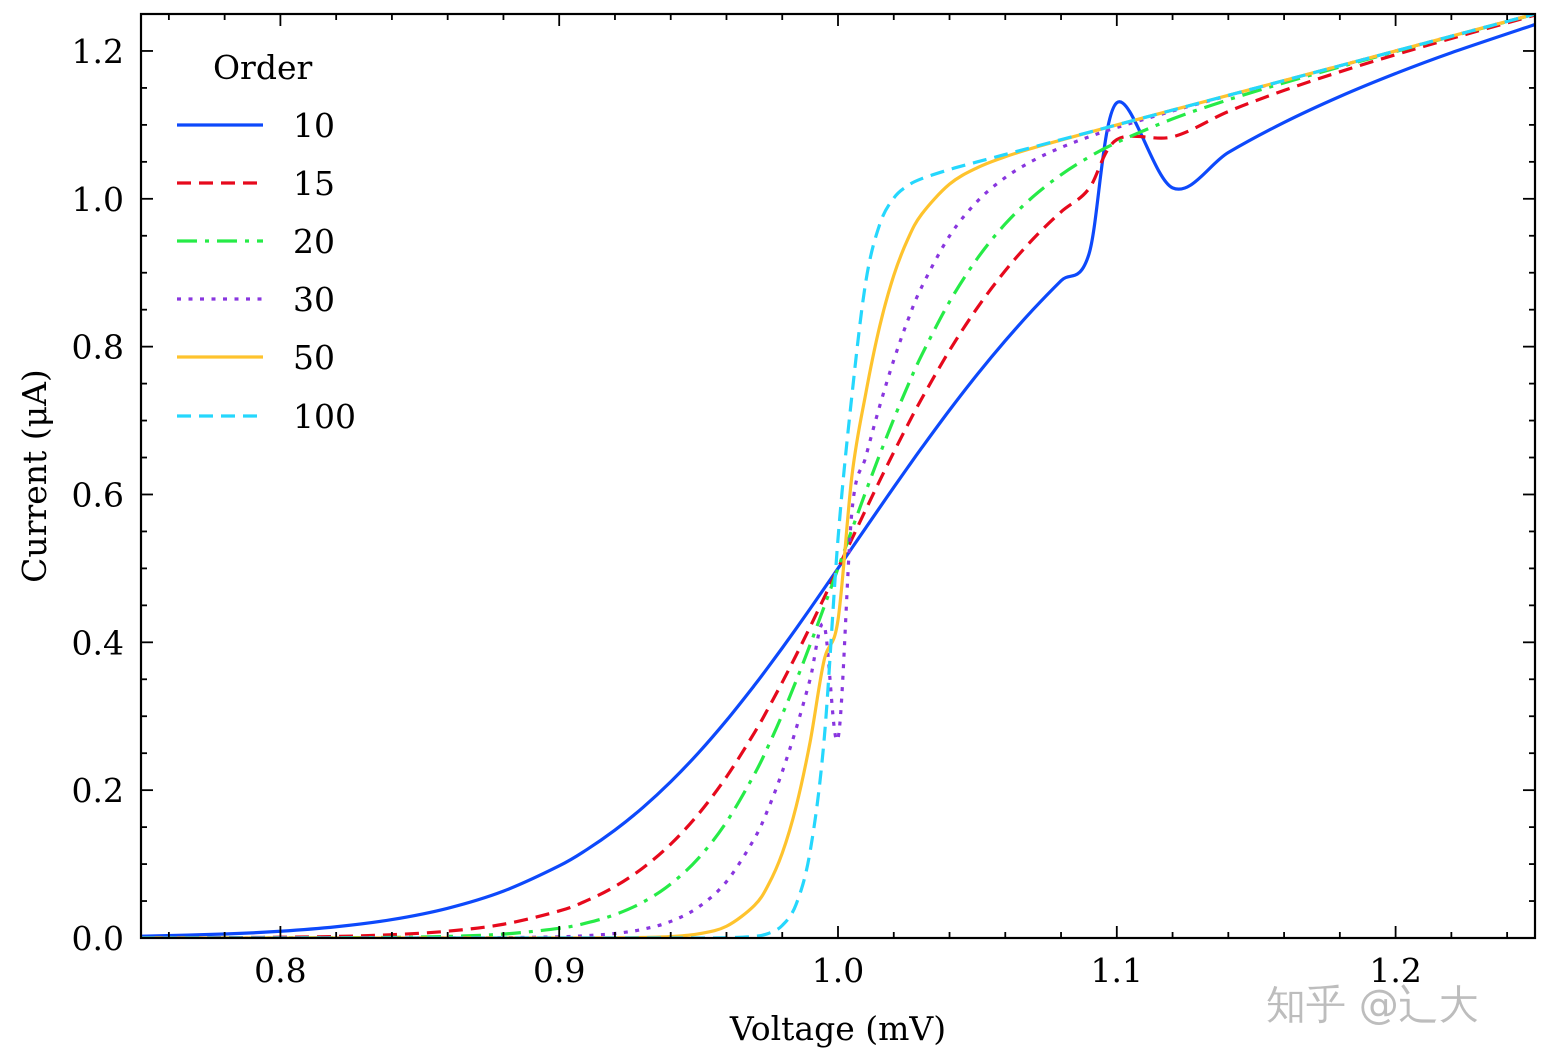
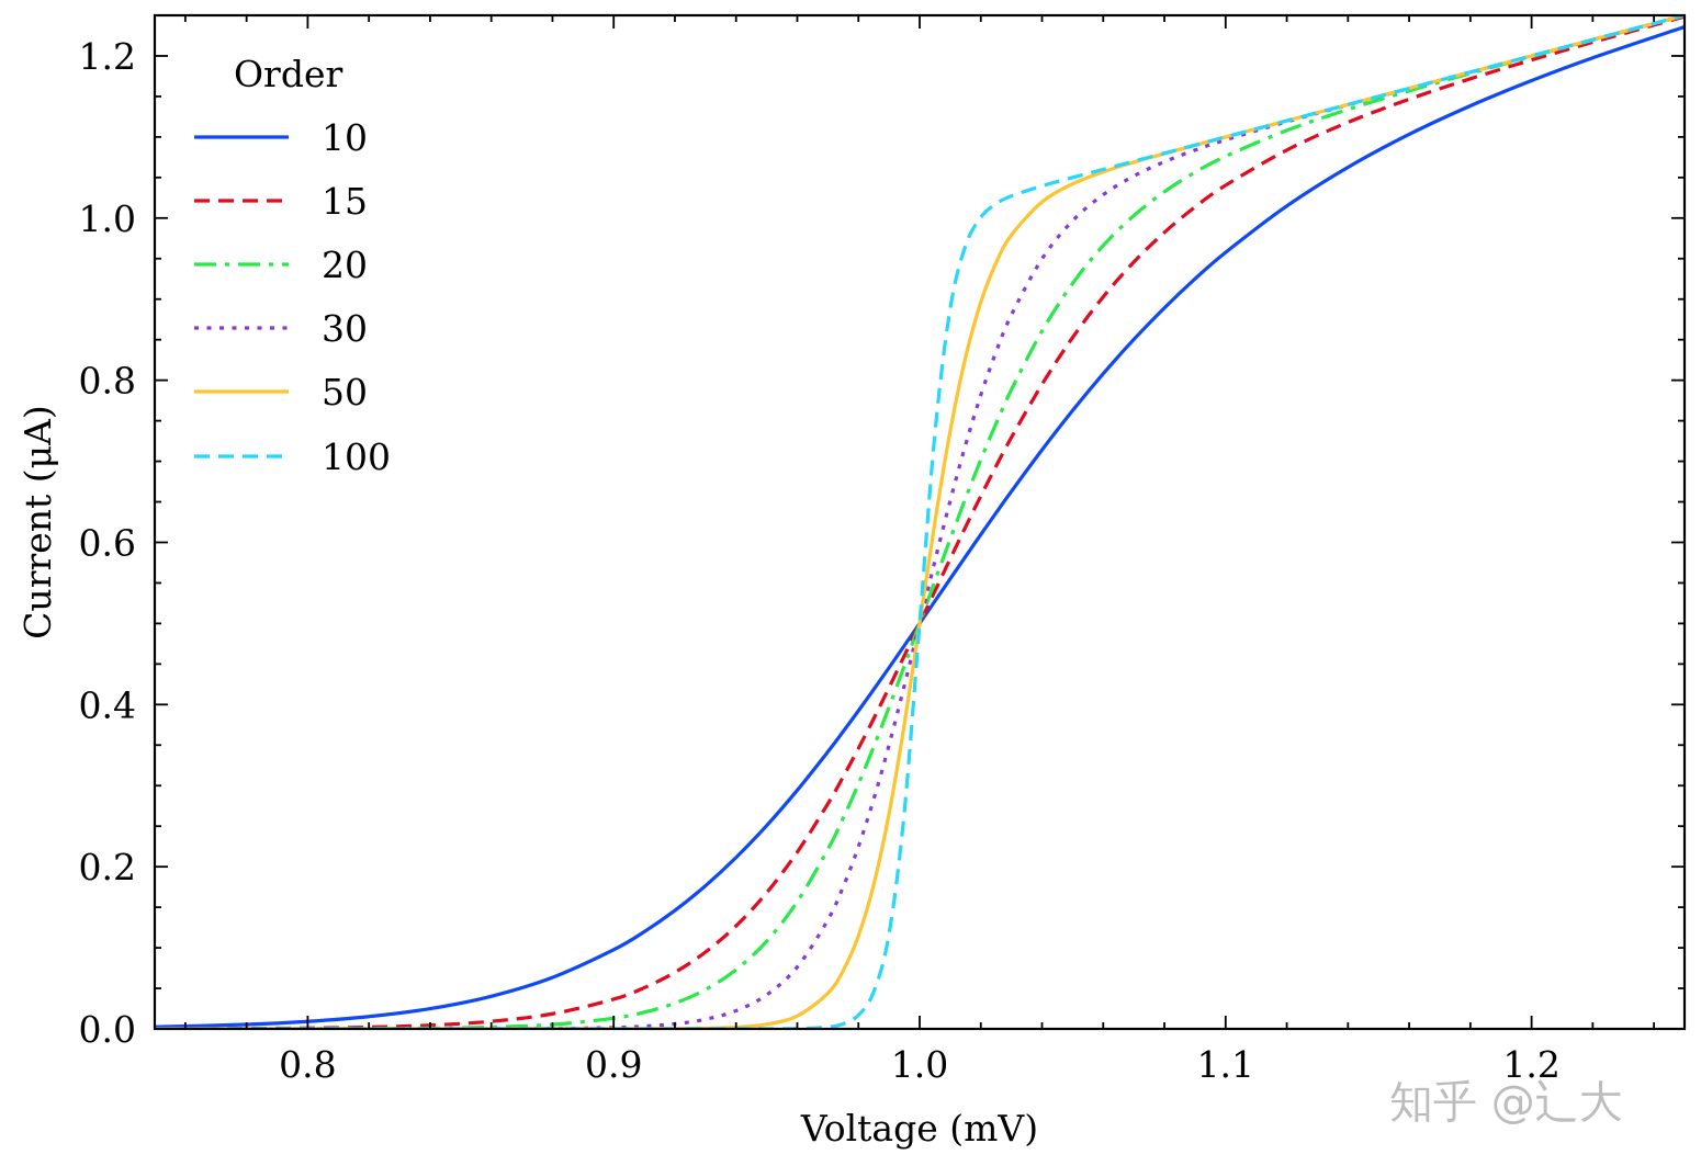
30/1.0: 0.27 -> 0.50
50/1.0: 0.43 -> 0.50
100/1.0: 0.54 -> 0.50
10/1.1: 1.13 -> 0.96
15/1.1: 1.08 -> 1.04
